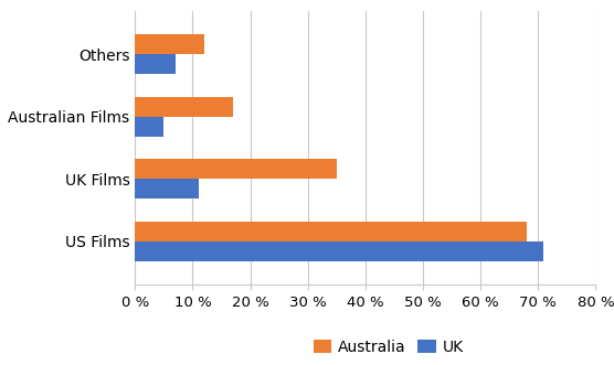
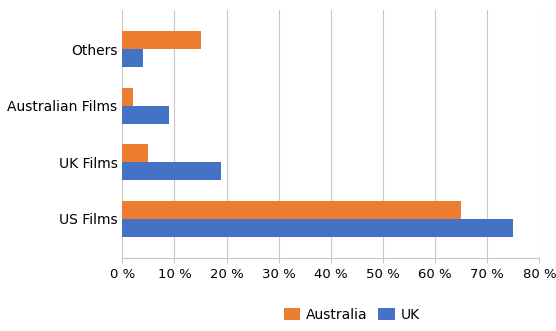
Australia/Others: 12 % -> 15 %
UK/Others: 7 % -> 4 %
Australia/Australian Films: 17 % -> 2 %
UK/Australian Films: 5 % -> 9 %
Australia/UK Films: 35 % -> 5 %
UK/UK Films: 11 % -> 19 %
Australia/US Films: 68 % -> 65 %
UK/US Films: 71 % -> 75 %
